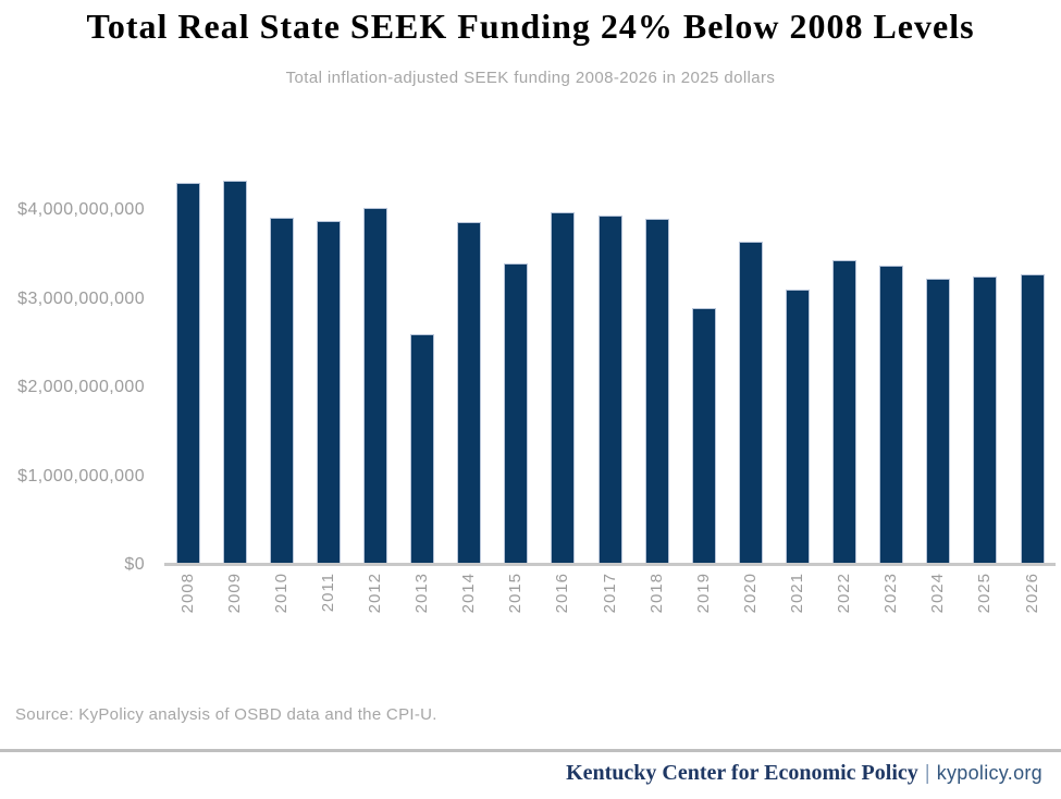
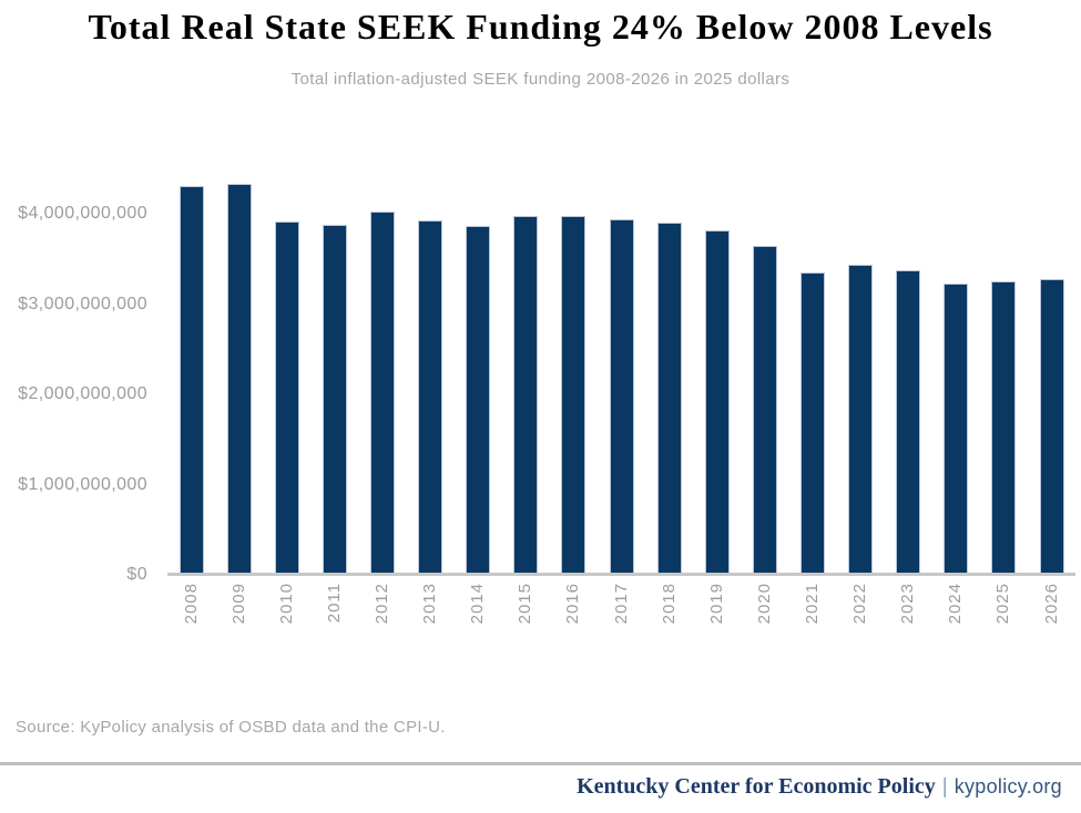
2013: $2600000000 -> $3900000000
2015: $3400000000 -> $4000000000
2019: $2900000000 -> $3800000000
2021: $3100000000 -> $3400000000
